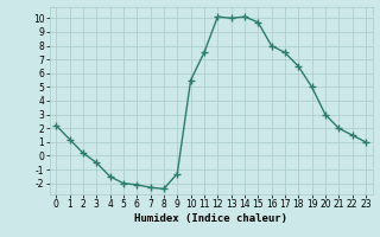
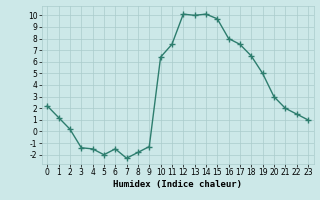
3: -0.5 -> -1.4
6: -2.1 -> -1.5
8: -2.4 -> -1.8
10: 5.5 -> 6.4
